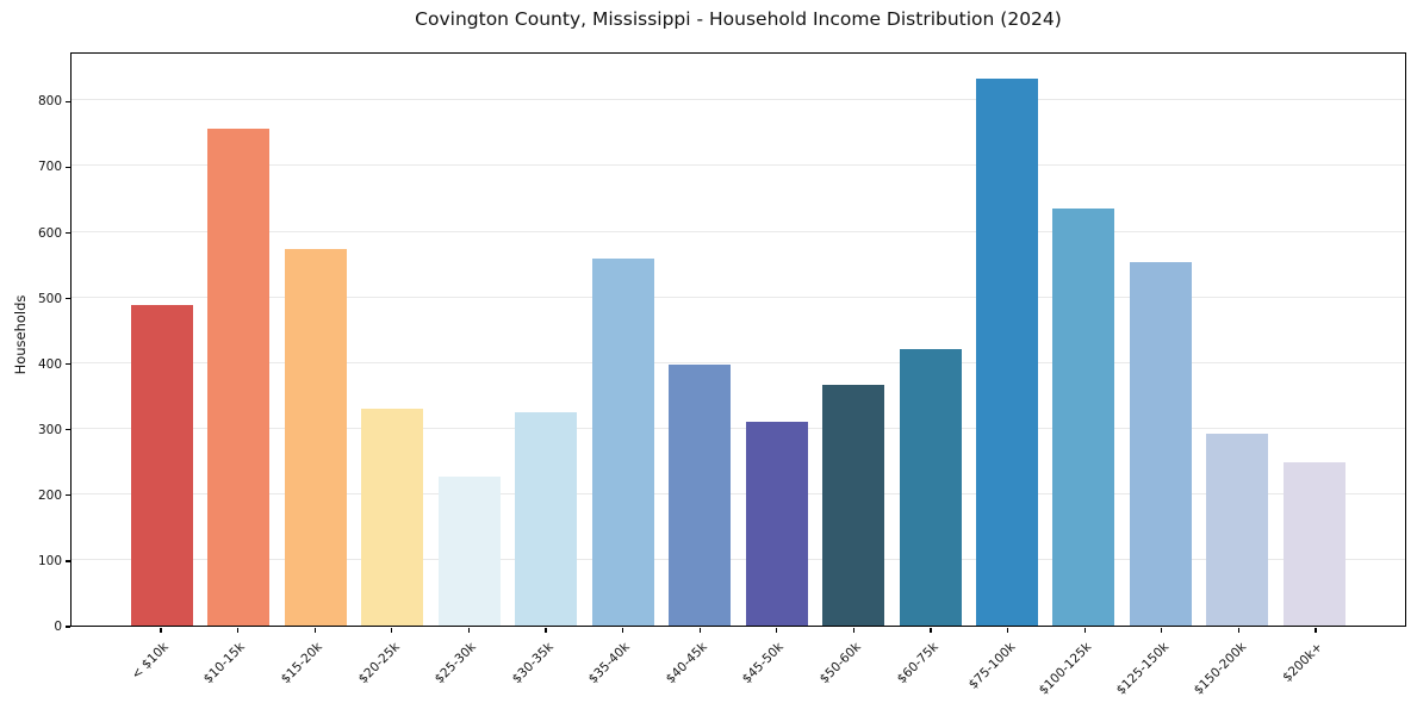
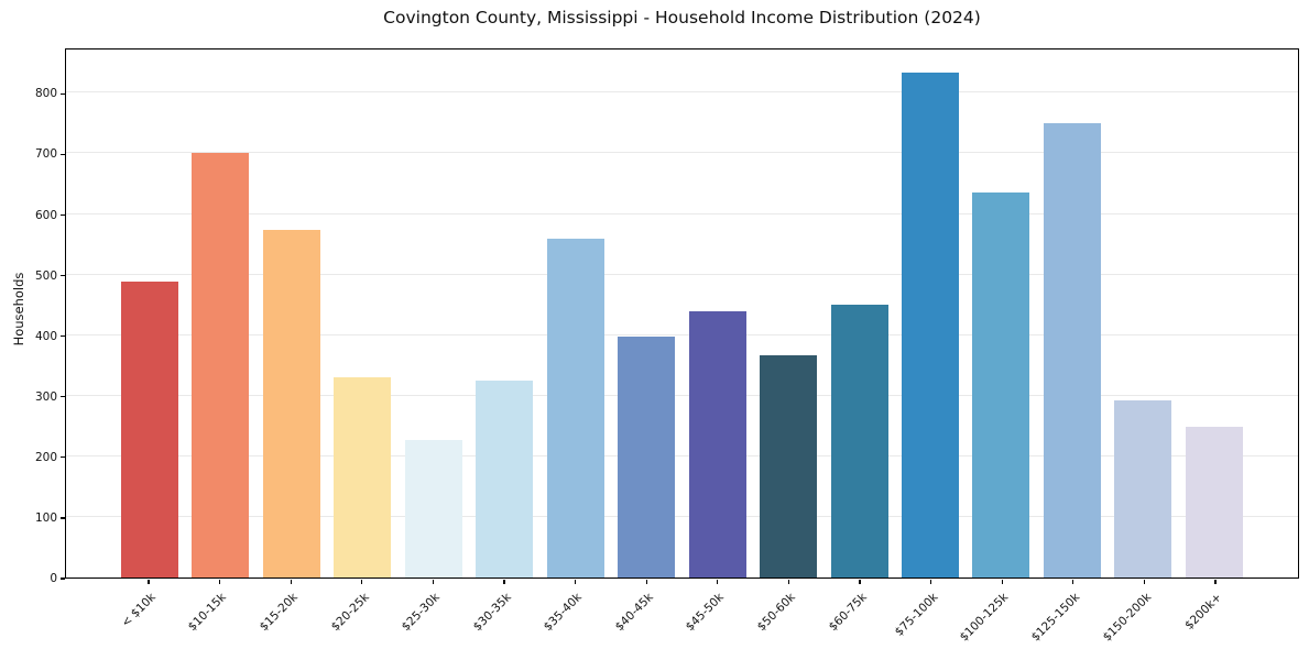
$10-15k: 760 -> 700
$45-50k: 310 -> 440
$60-75k: 420 -> 450
$125-150k: 550 -> 750
